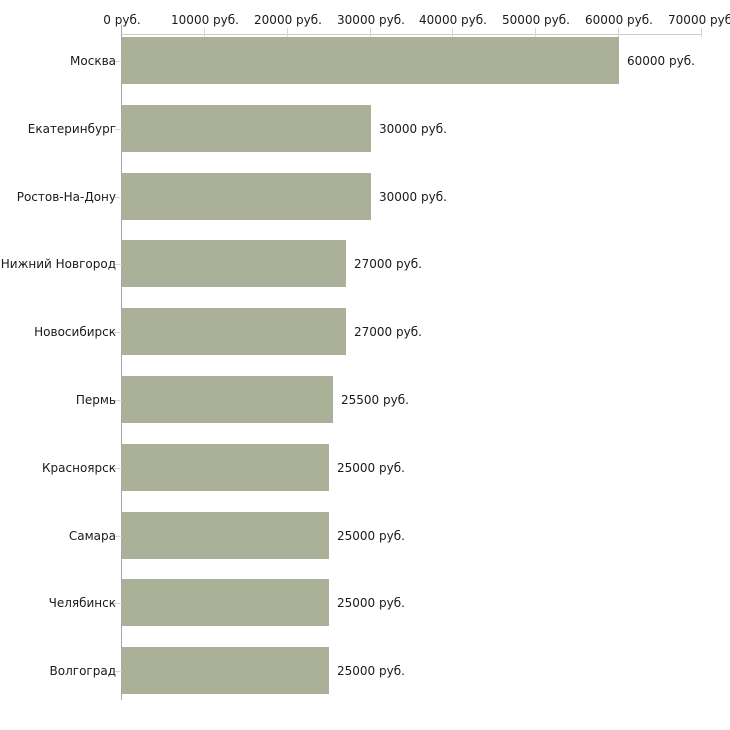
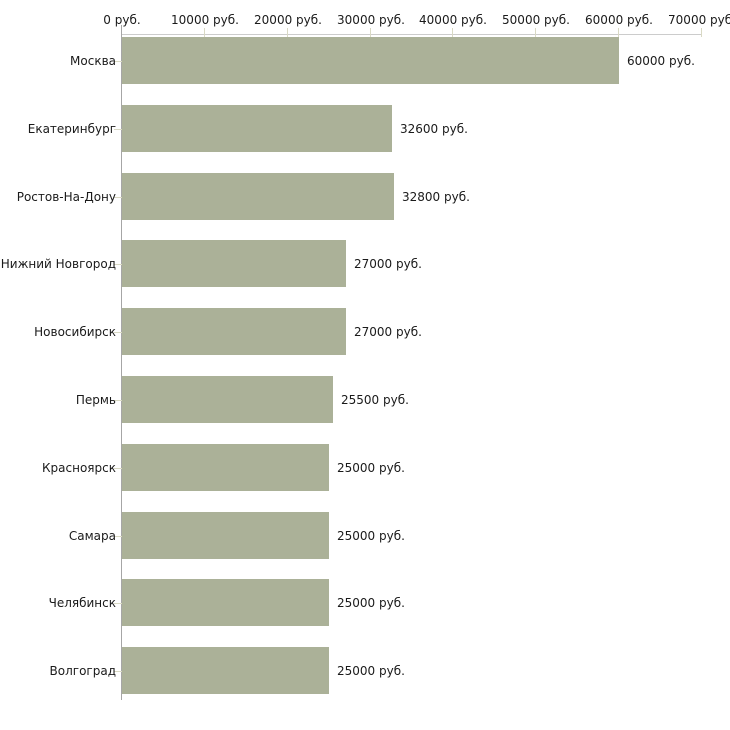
Екатеринбург: 30000 -> 32600
Ростов-На-Дону: 30000 -> 32800
